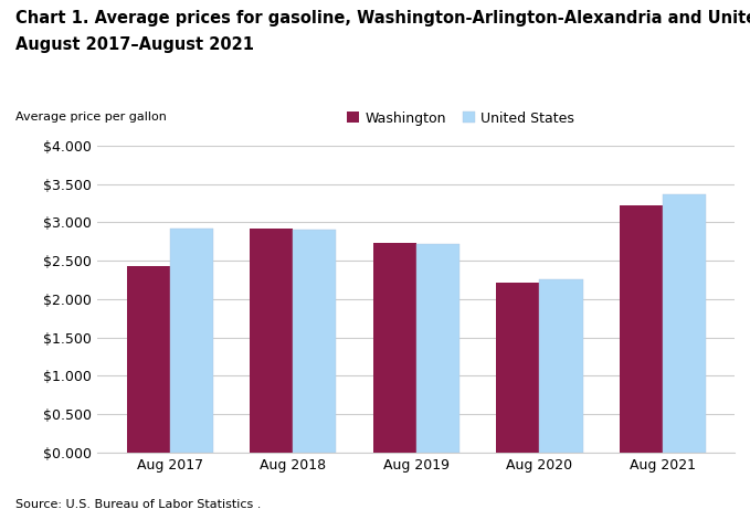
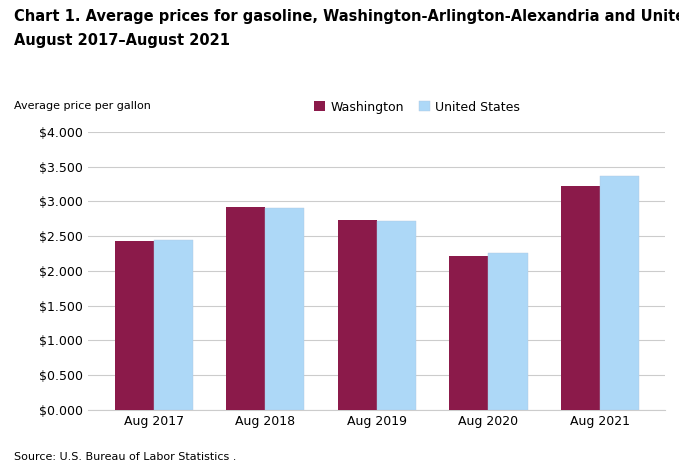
United States/Aug 2017: $2.92 -> $2.44
